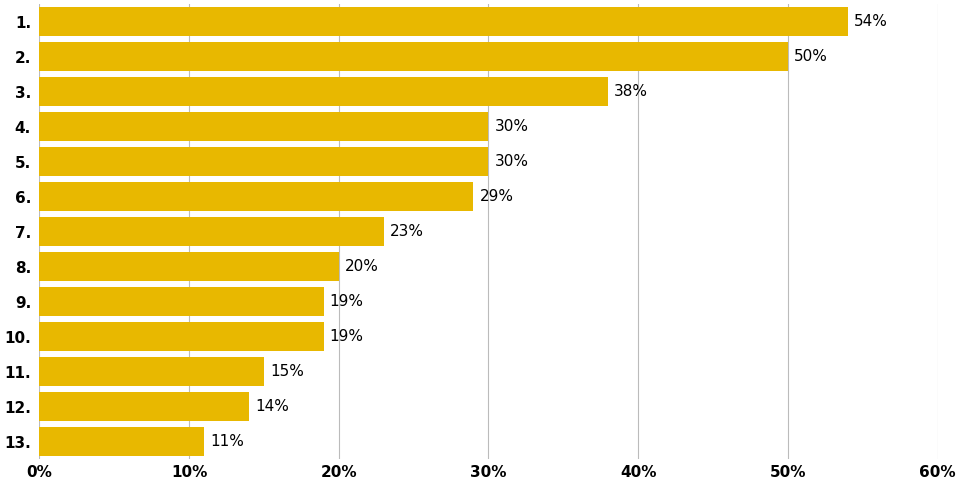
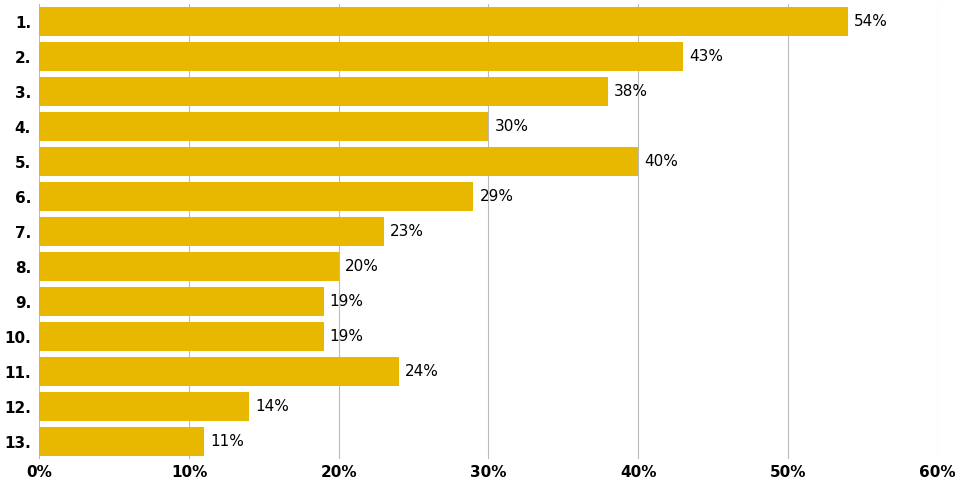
2.: 50% -> 43%
5.: 30% -> 40%
11.: 15% -> 24%
